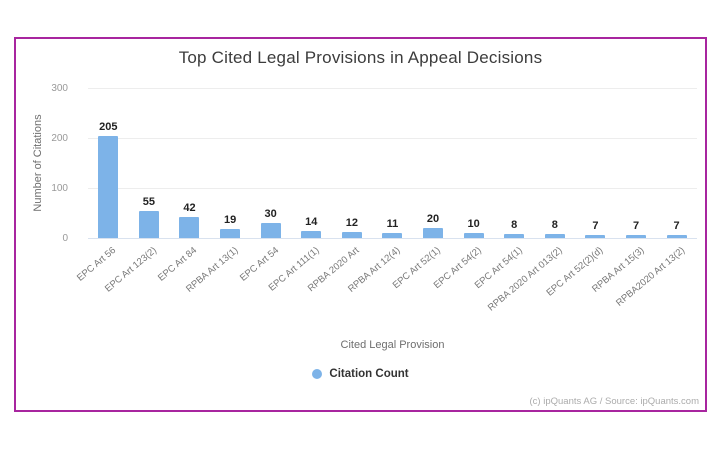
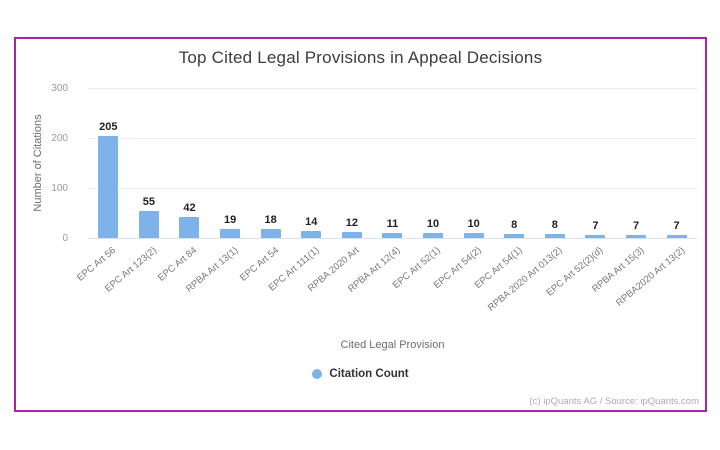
EPC Art 54: 30 -> 18
EPC Art 52(1): 20 -> 10
